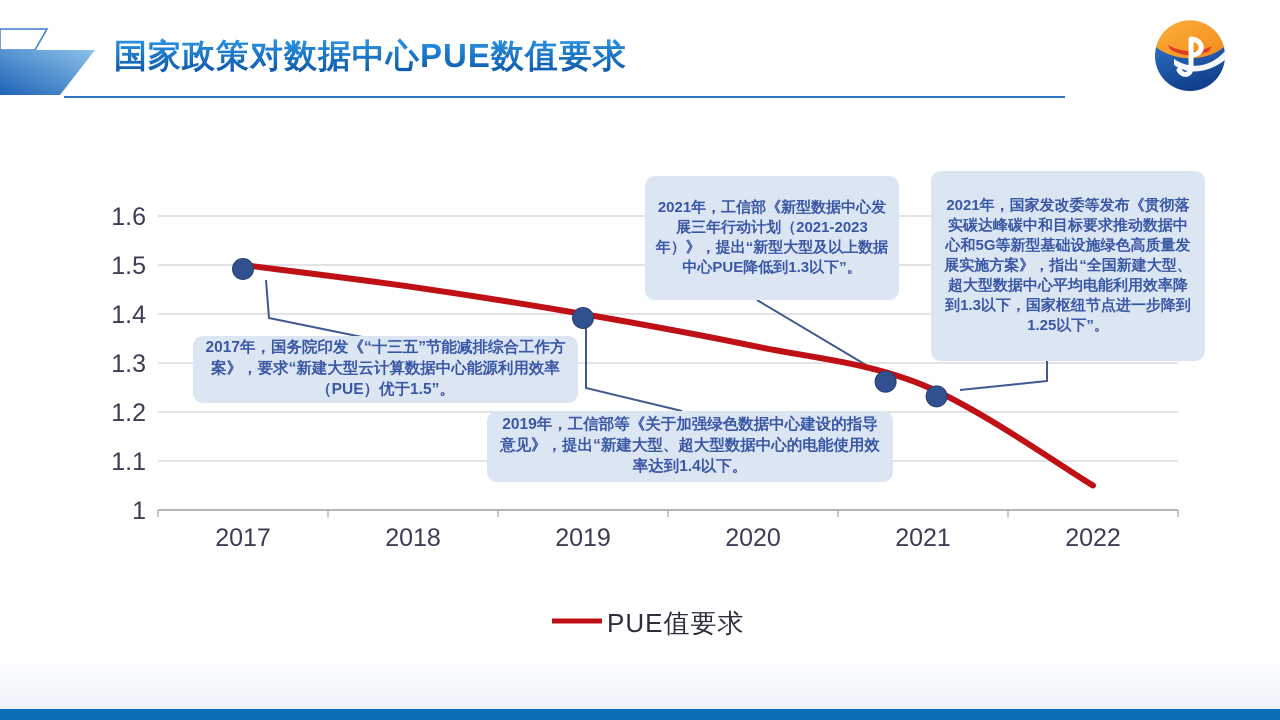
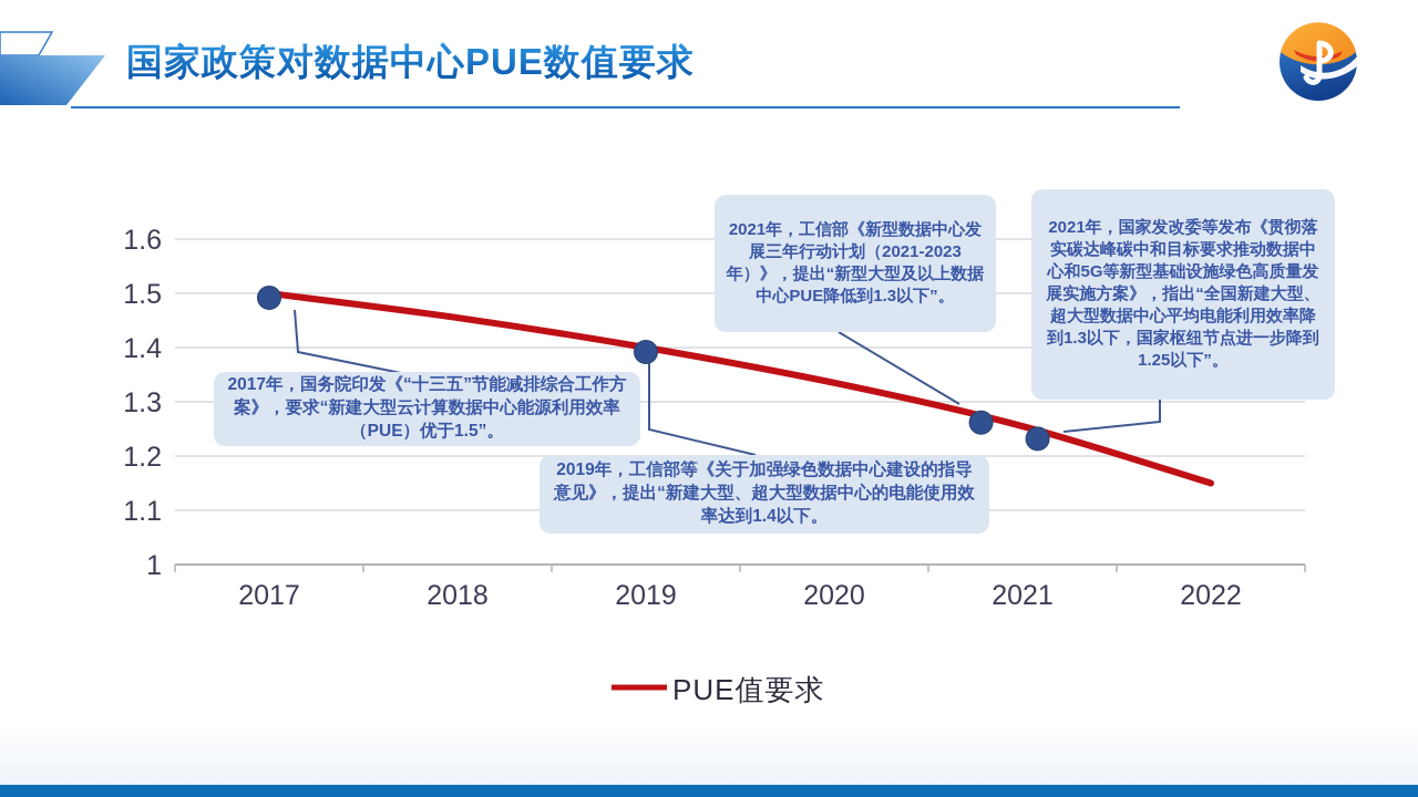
2022: 1.05 -> 1.15
